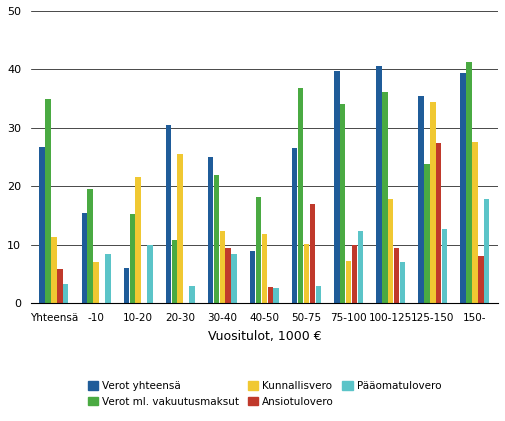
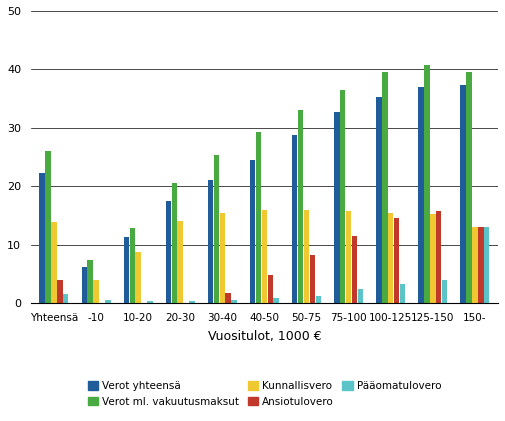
Verot yhteensä/Yhteensä: 26.8 -> 22.2
Verot ml. vakuutusmaksut/Yhteensä: 35.0 -> 26.1
Kunnallisvero/Yhteensä: 11.4 -> 13.8
Ansiotulovero/Yhteensä: 5.8 -> 4.0
Pääomatulovero/Yhteensä: 3.2 -> 1.5
Verot yhteensä/-10: 15.4 -> 6.2
Verot ml. vakuutusmaksut/-10: 19.6 -> 7.3
Kunnallisvero/-10: 7.0 -> 4.0
Pääomatulovero/-10: 8.4 -> 0.5
Verot yhteensä/10-20: 6.0 -> 11.4
Verot ml. vakuutusmaksut/10-20: 15.2 -> 12.8
Kunnallisvero/10-20: 21.6 -> 8.8
Pääomatulovero/10-20: 10.0 -> 0.4
Verot yhteensä/20-30: 30.4 -> 17.5
Verot ml. vakuutusmaksut/20-30: 10.8 -> 20.5
Kunnallisvero/20-30: 25.6 -> 14.0
Pääomatulovero/20-30: 3.0 -> 0.4
Verot yhteensä/30-40: 25.0 -> 21.0
Verot ml. vakuutusmaksut/30-40: 22.0 -> 25.4
Kunnallisvero/30-40: 12.4 -> 15.5
Ansiotulovero/30-40: 9.4 -> 1.8
Pääomatulovero/30-40: 8.4 -> 0.5
Verot yhteensä/40-50: 9.0 -> 24.5
Verot ml. vakuutusmaksut/40-50: 18.2 -> 29.2
Kunnallisvero/40-50: 11.8 -> 16.0
Ansiotulovero/40-50: 2.8 -> 4.8
Pääomatulovero/40-50: 2.6 -> 0.9
Verot yhteensä/50-75: 26.6 -> 28.8
Verot ml. vakuutusmaksut/50-75: 36.8 -> 33.1
Kunnallisvero/50-75: 10.2 -> 16.0
Ansiotulovero/50-75: 17.0 -> 8.2
Pääomatulovero/50-75: 3.0 -> 1.2
Verot yhteensä/75-100: 39.8 -> 32.7
Verot ml. vakuutusmaksut/75-100: 34.0 -> 36.5
Kunnallisvero/75-100: 7.2 -> 15.8
Ansiotulovero/75-100: 10.0 -> 11.5
Pääomatulovero/75-100: 12.4 -> 2.5
Verot yhteensä/100-125: 40.6 -> 35.2
Verot ml. vakuutusmaksut/100-125: 36.2 -> 39.5
Kunnallisvero/100-125: 17.8 -> 15.5
Ansiotulovero/100-125: 9.4 -> 14.5
Pääomatulovero/100-125: 7.0 -> 3.2
Verot yhteensä/125-150: 35.4 -> 37.0
Verot ml. vakuutusmaksut/125-150: 23.8 -> 40.8
Kunnallisvero/125-150: 34.4 -> 15.2
Ansiotulovero/125-150: 27.4 -> 15.8
Pääomatulovero/125-150: 12.6 -> 4.0
Verot yhteensä/150-: 39.4 -> 37.4
Verot ml. vakuutusmaksut/150-: 41.2 -> 39.5
Kunnallisvero/150-: 27.6 -> 13.0
Ansiotulovero/150-: 8.0 -> 13.0
Pääomatulovero/150-: 17.8 -> 13.1
